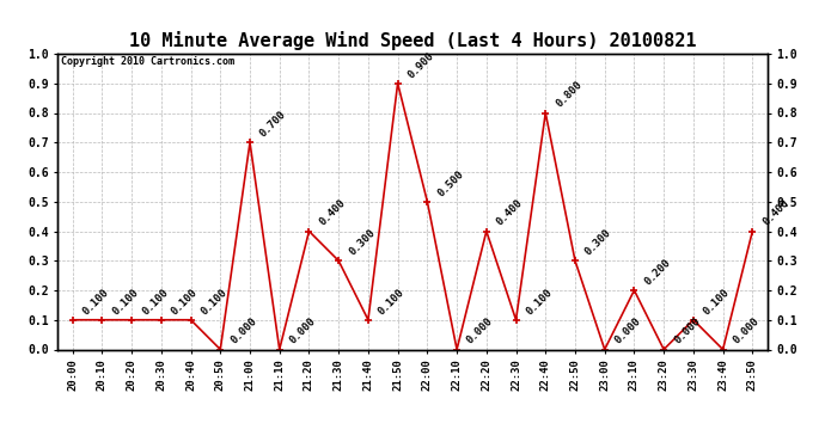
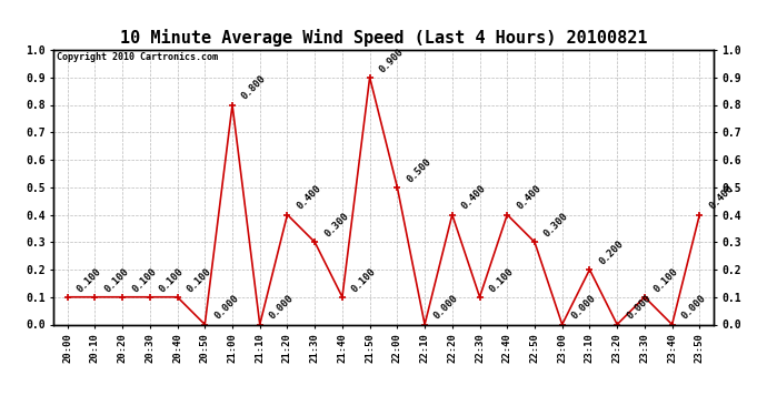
21:00: 0.700 -> 0.800
22:40: 0.800 -> 0.400
